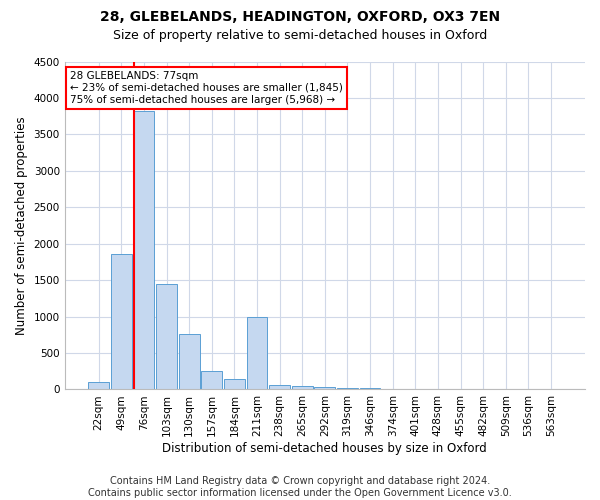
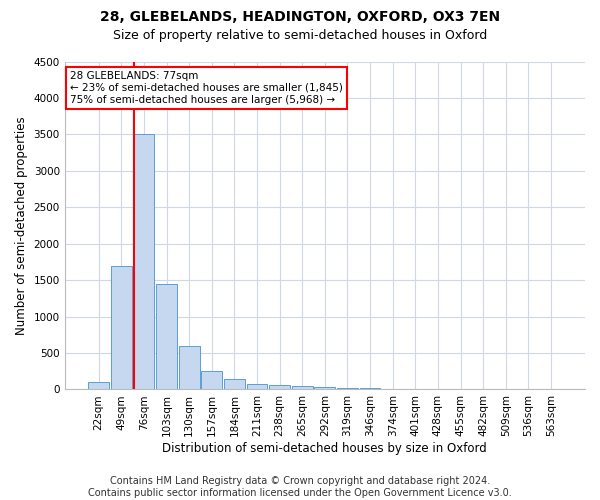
49sqm: 1860 -> 1700
76sqm: 3820 -> 3500
130sqm: 760 -> 600
211sqm: 1000 -> 80
